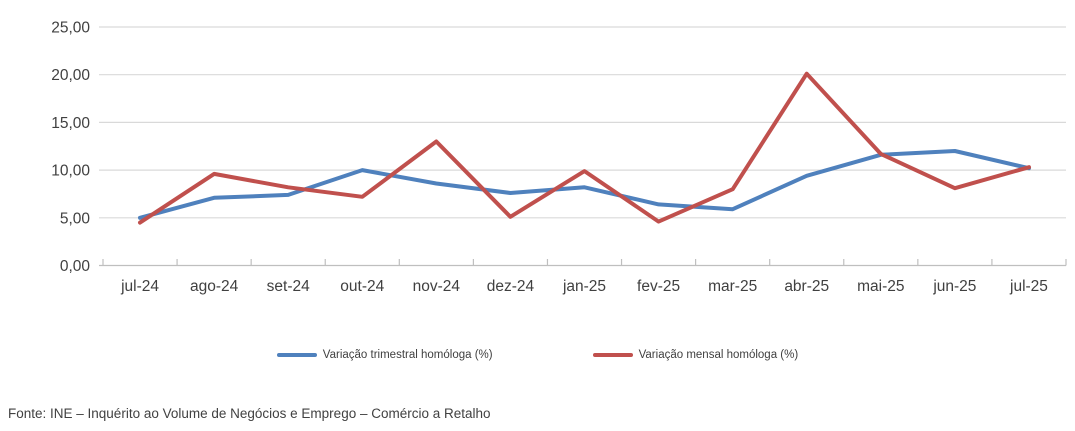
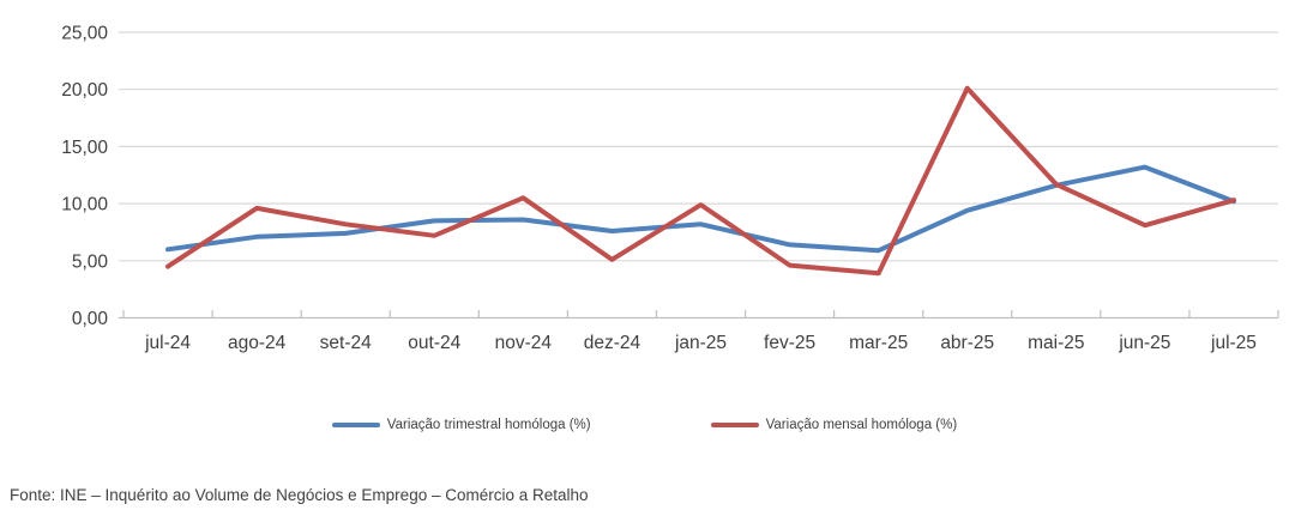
Variação trimestral homóloga (%)/jul-24: 5 -> 6
Variação trimestral homóloga (%)/out-24: 10 -> 8
Variação mensal homóloga (%)/nov-24: 13 -> 10
Variação mensal homóloga (%)/mar-25: 8 -> 4
Variação trimestral homóloga (%)/jun-25: 12 -> 13
